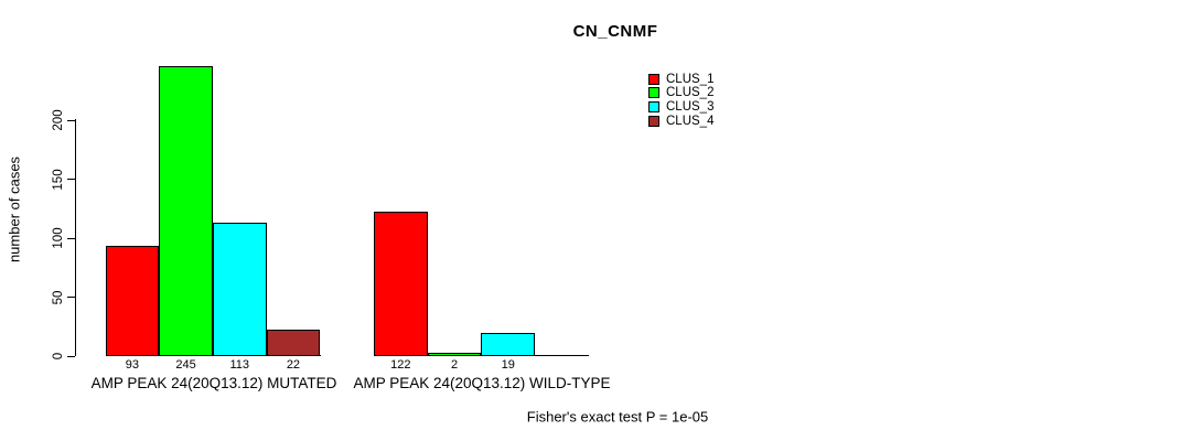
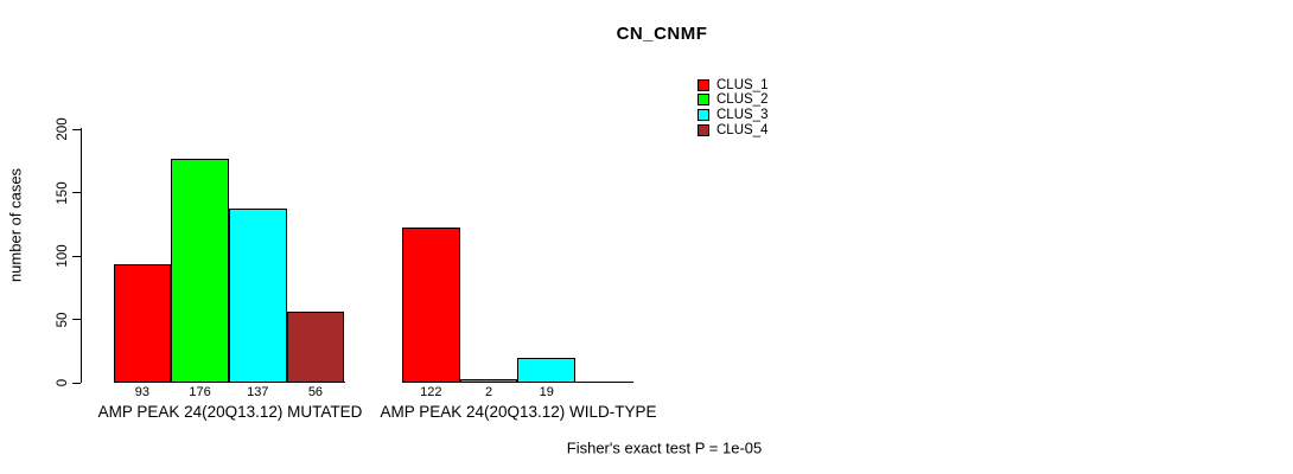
CLUS_2/AMP PEAK 24(20Q13.12) MUTATED: 245 -> 176
CLUS_3/AMP PEAK 24(20Q13.12) MUTATED: 113 -> 137
CLUS_4/AMP PEAK 24(20Q13.12) MUTATED: 22 -> 56
